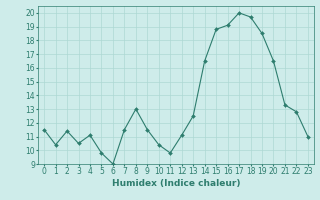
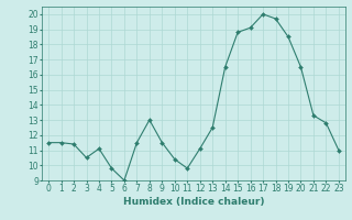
1: 10.4 -> 11.5
